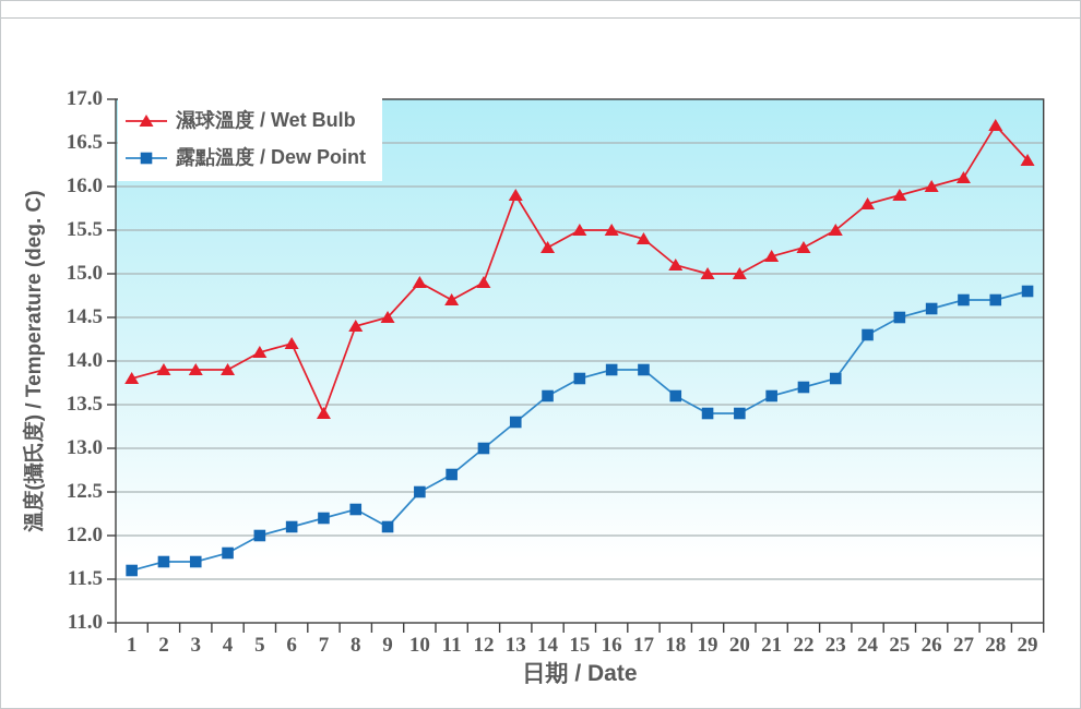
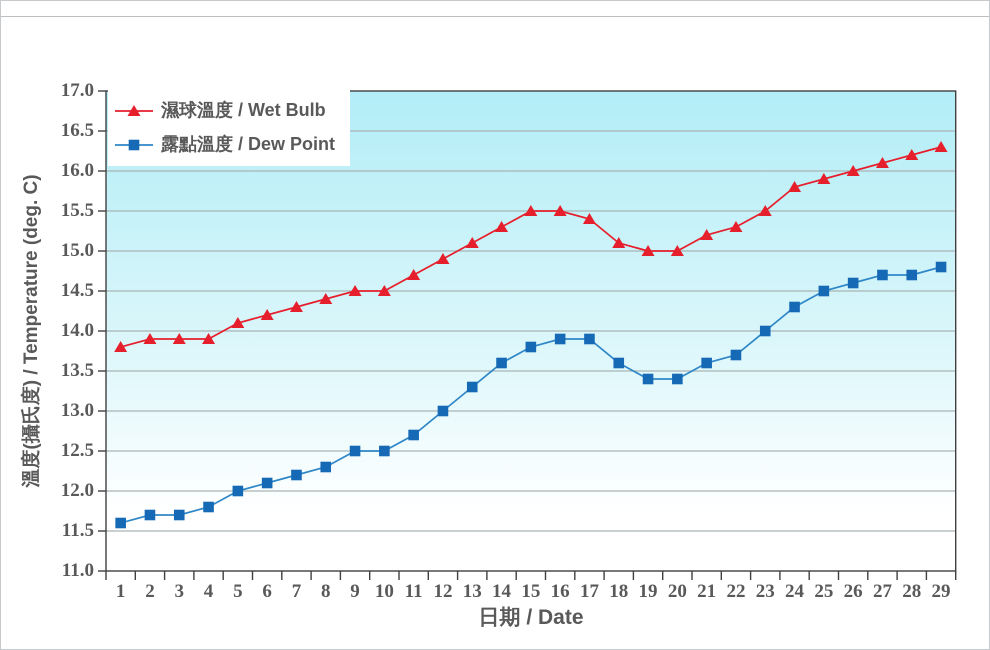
濕球溫度 / Wet Bulb/7: 13.4 -> 14.3
露點溫度 / Dew Point/9: 12.1 -> 12.5
濕球溫度 / Wet Bulb/10: 14.9 -> 14.5
濕球溫度 / Wet Bulb/13: 15.9 -> 15.1
露點溫度 / Dew Point/23: 13.8 -> 14.0
濕球溫度 / Wet Bulb/28: 16.7 -> 16.2
